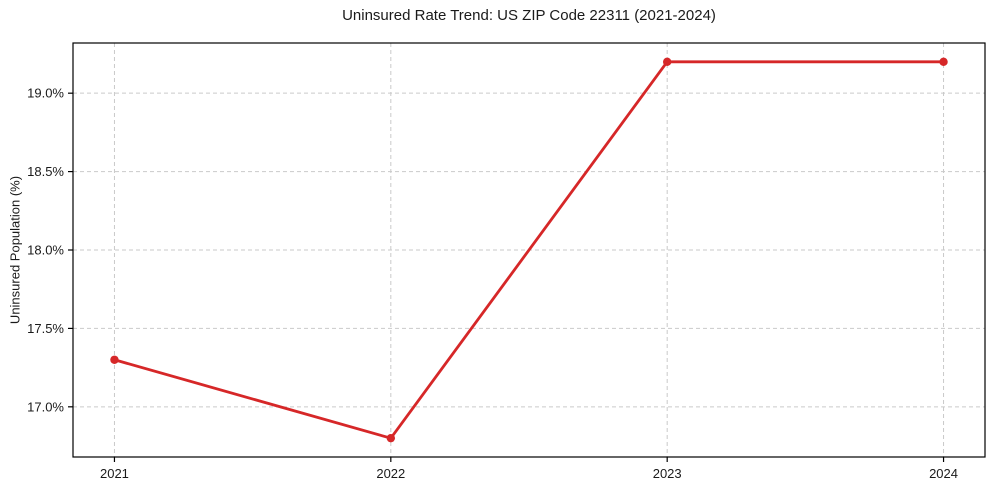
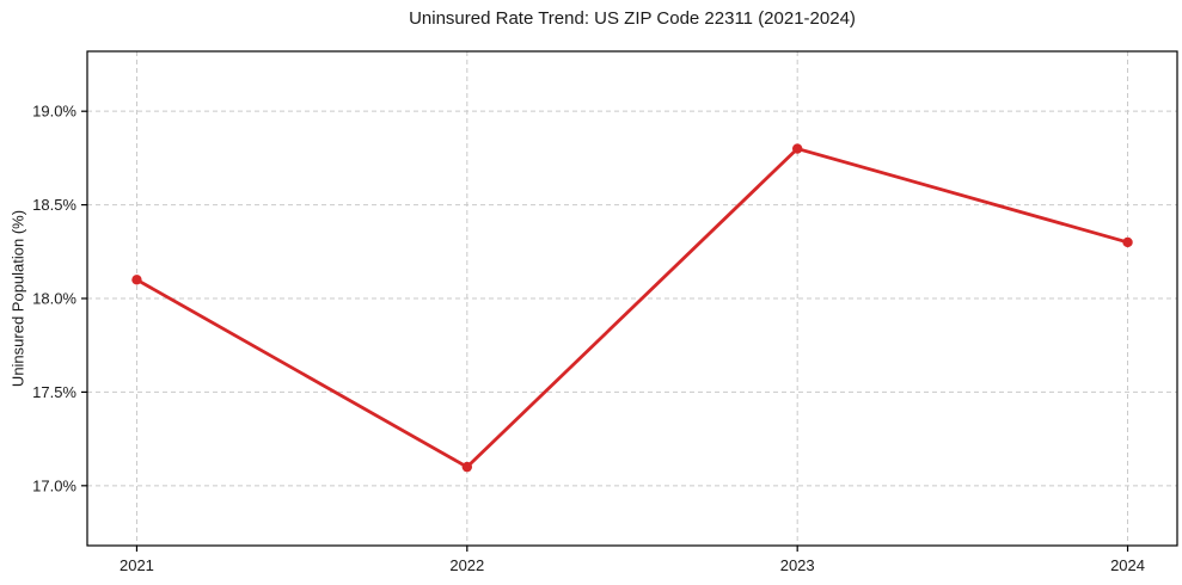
2021: 17.3% -> 18.1%
2022: 16.8% -> 17.1%
2023: 19.2% -> 18.8%
2024: 19.2% -> 18.3%
